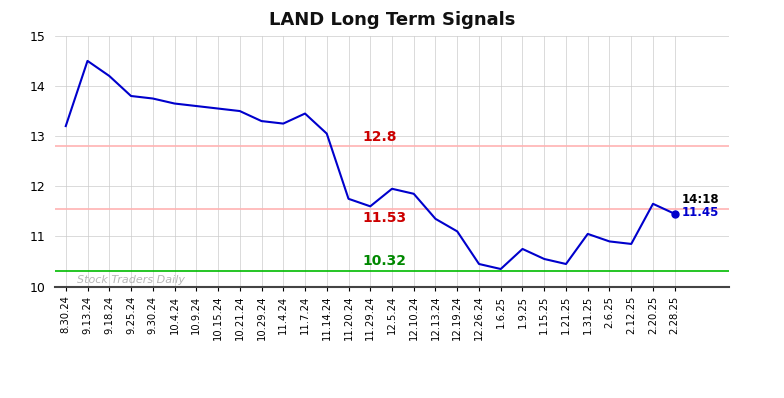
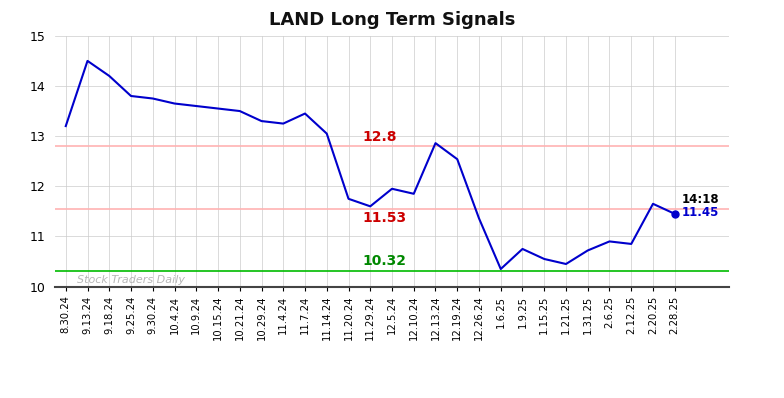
12.13.24: 11.35 -> 12.86
12.19.24: 11.10 -> 12.54
12.26.24: 10.45 -> 11.36
1.31.25: 11.05 -> 10.72
